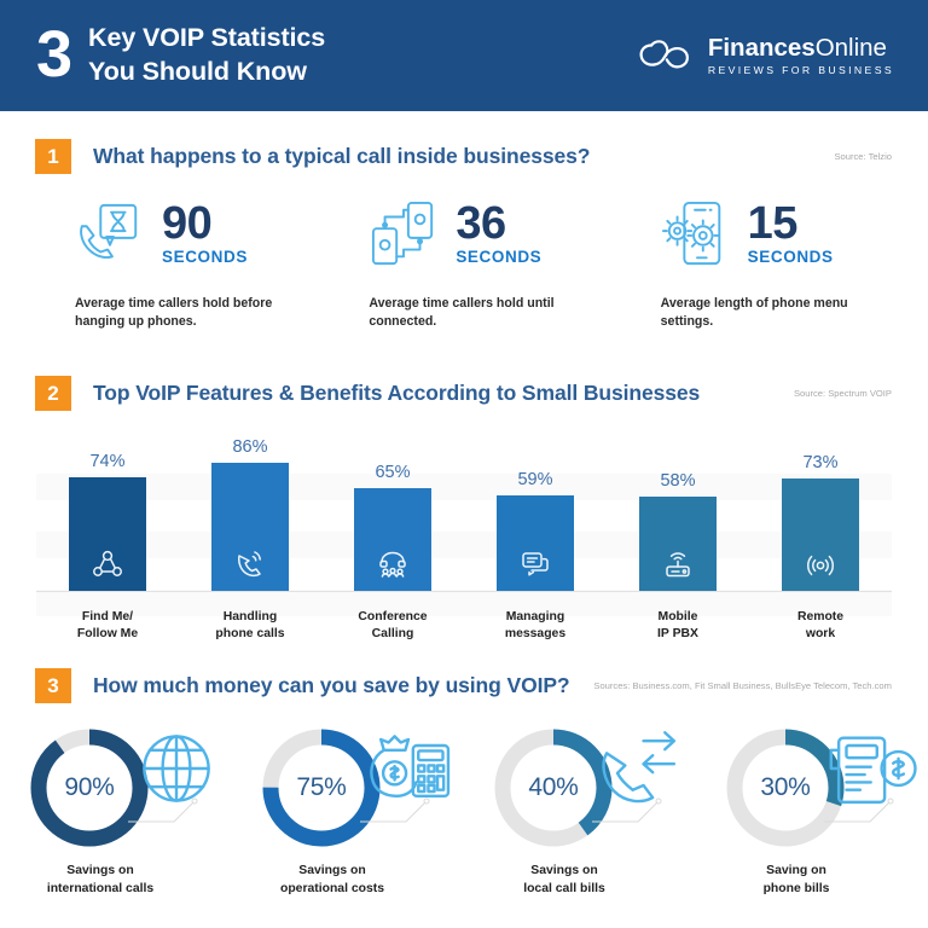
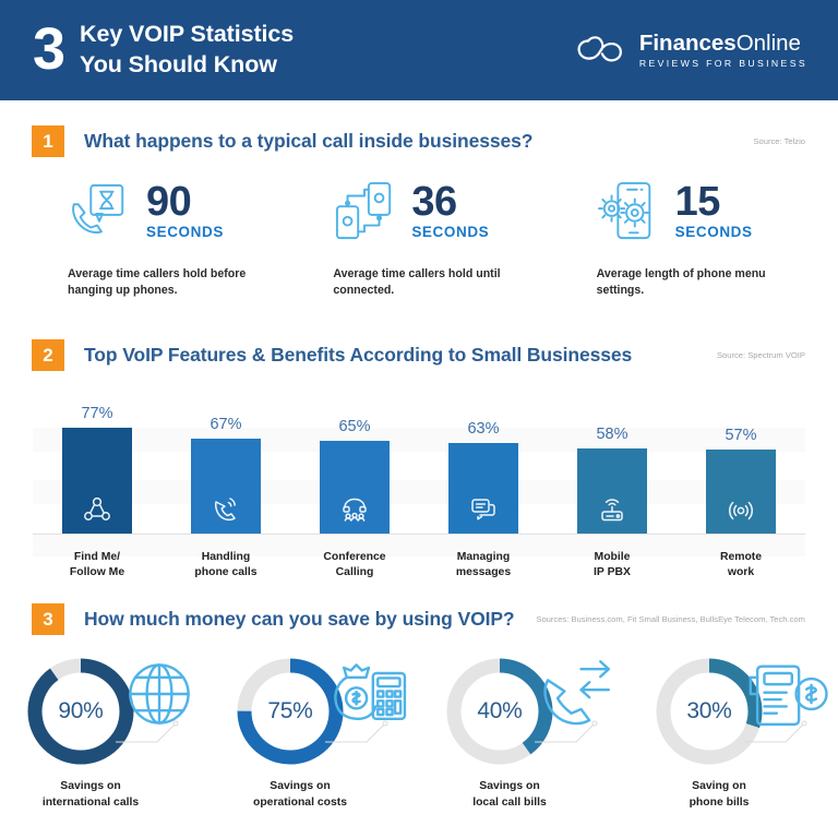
Find Me/ Follow Me: 74% -> 77%
Handling phone calls: 86% -> 67%
Managing messages: 59% -> 63%
Remote work: 73% -> 57%
